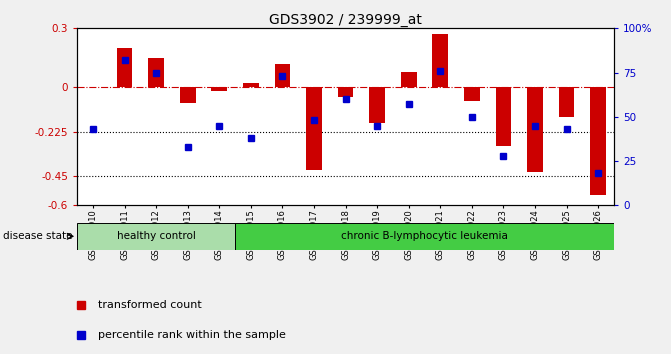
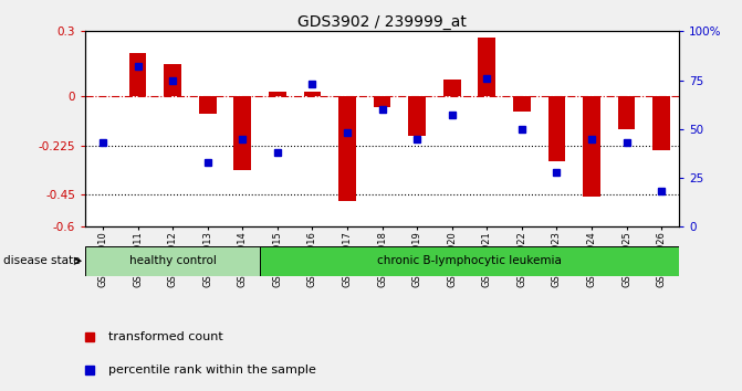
GSM658014: -0.02 -> -0.34
GSM658016: 0.12 -> 0.02
GSM658017: -0.42 -> -0.48
GSM658024: -0.43 -> -0.46
GSM658026: -0.55 -> -0.25
